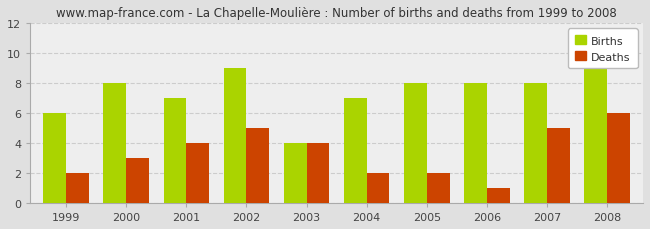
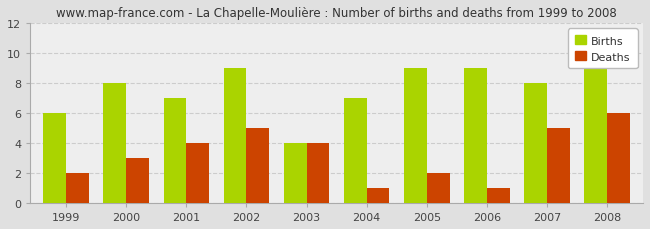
Deaths/2004: 2 -> 1
Births/2005: 8 -> 9
Births/2006: 8 -> 9
